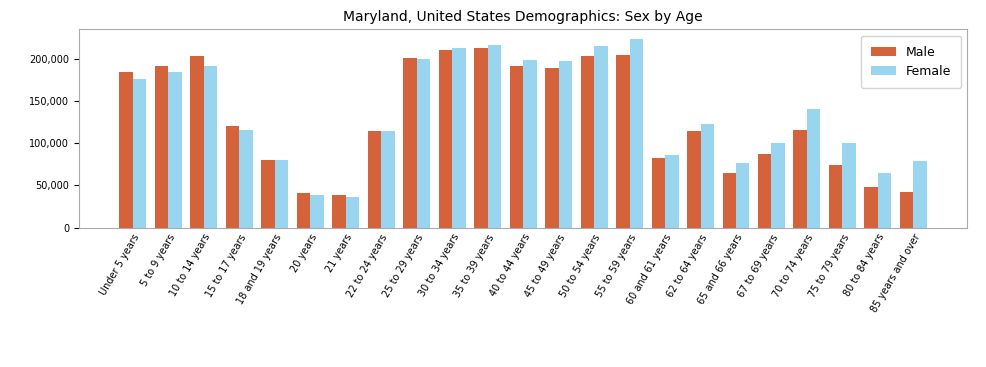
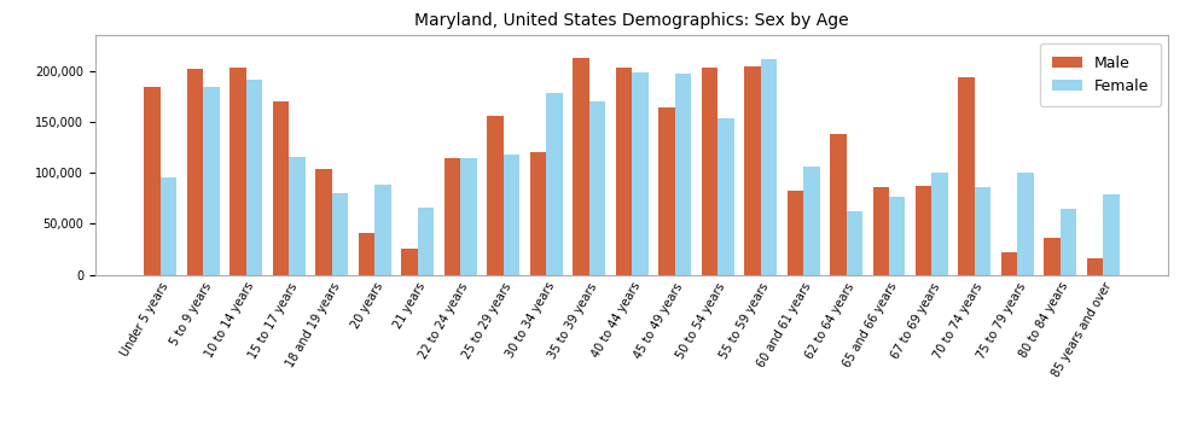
Female/Under 5 years: 176,000 -> 96,000
Male/5 to 9 years: 191,000 -> 202,000
Male/15 to 17 years: 120,000 -> 170,000
Male/18 and 19 years: 80,000 -> 104,000
Female/20 years: 38,000 -> 88,000
Male/21 years: 38,000 -> 26,000
Female/21 years: 36,000 -> 66,000
Male/25 to 29 years: 201,000 -> 156,000
Female/25 to 29 years: 200,000 -> 118,000
Male/30 to 34 years: 211,000 -> 120,000
Female/30 to 34 years: 213,000 -> 178,000
Female/35 to 39 years: 216,000 -> 170,000
Male/40 to 44 years: 191,000 -> 204,000
Male/45 to 49 years: 189,000 -> 164,000
Female/50 to 54 years: 215,000 -> 154,000
Female/55 to 59 years: 223,000 -> 212,000
Female/60 and 61 years: 86,000 -> 106,000
Male/62 to 64 years: 115,000 -> 138,000
Female/62 to 64 years: 123,000 -> 62,000
Male/65 and 66 years: 65,000 -> 86,000
Male/70 to 74 years: 116,000 -> 194,000
Female/70 to 74 years: 141,000 -> 86,000
Male/75 to 79 years: 74,000 -> 22,000
Male/80 to 84 years: 48,000 -> 36,000
Male/85 years and over: 42,000 -> 16,000
